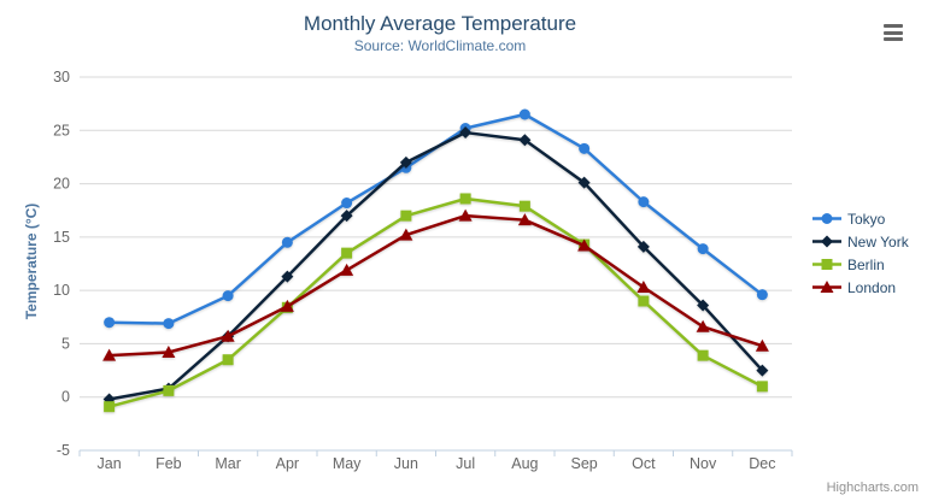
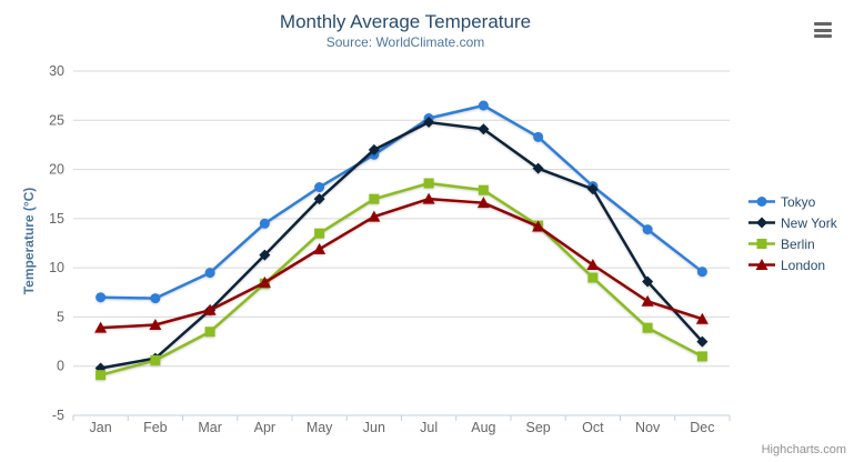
New York/Oct: 14 -> 18
